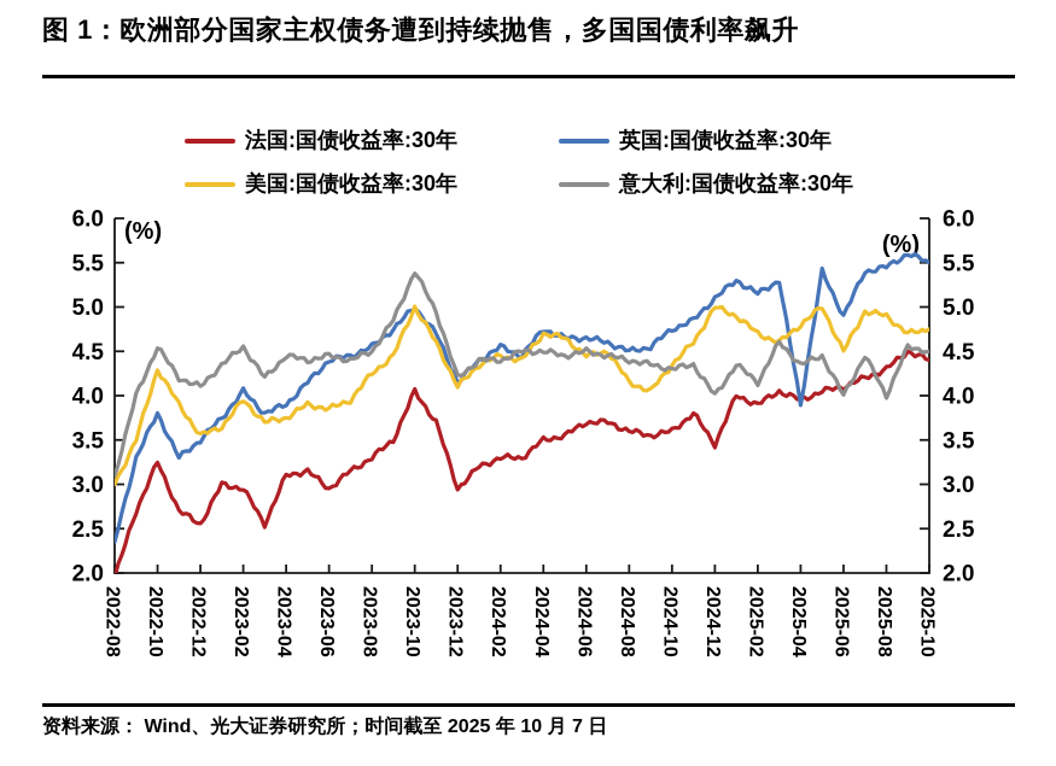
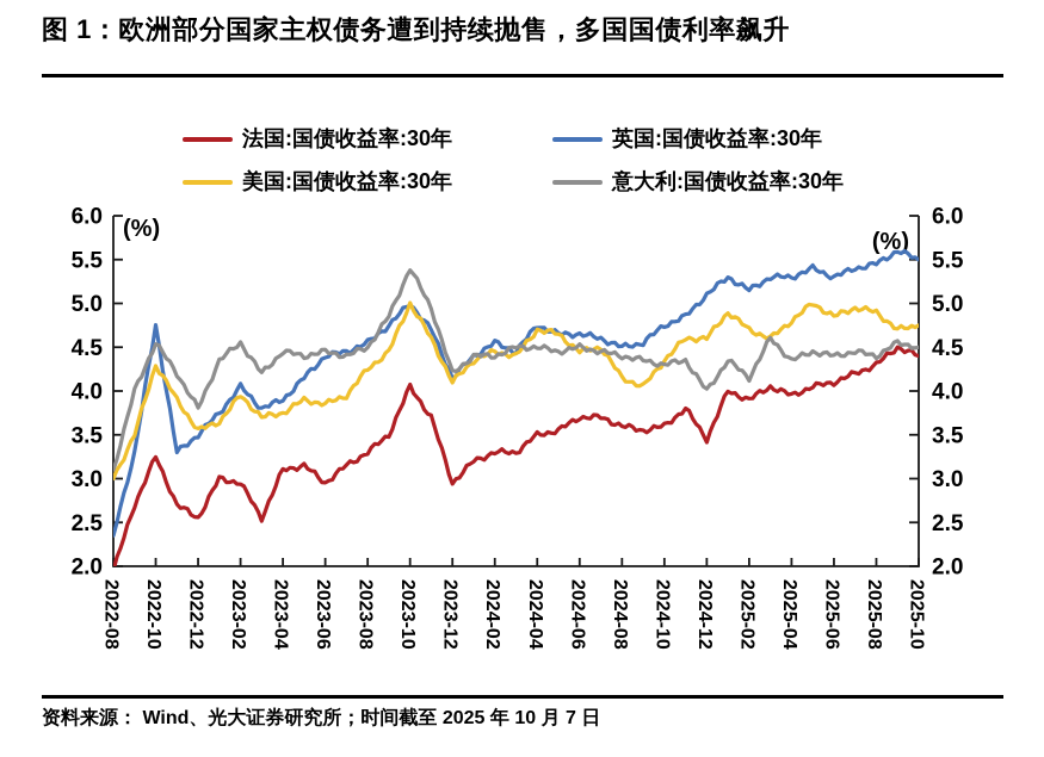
英国:国债收益率:30年/2022-10: 3.8 -> 4.8
意大利:国债收益率:30年/2022-12: 4.1 -> 3.8
美国:国债收益率:30年/2024-12: 5.0 -> 4.6
英国:国债收益率:30年/2025-04: 3.9 -> 5.3
英国:国债收益率:30年/2025-06: 4.9 -> 5.3
美国:国债收益率:30年/2025-06: 4.5 -> 4.8
意大利:国债收益率:30年/2025-06: 4.0 -> 4.4
意大利:国债收益率:30年/2025-08: 4.0 -> 4.4
